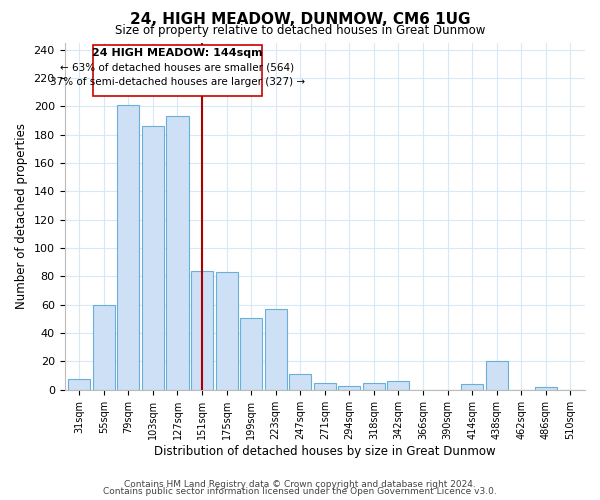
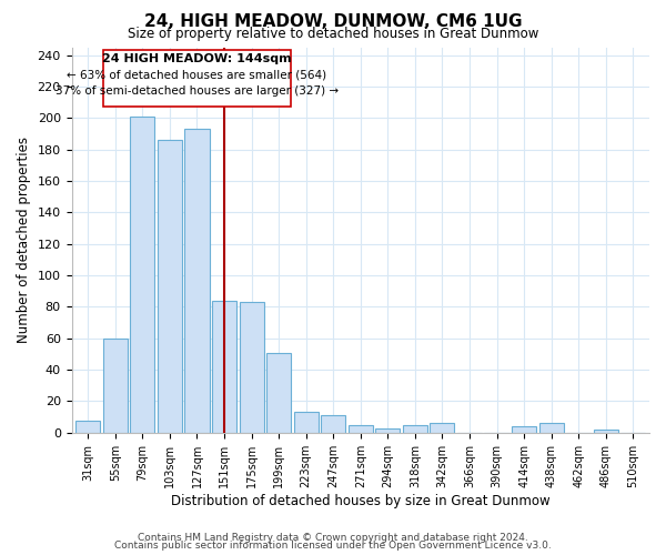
223sqm: 57 -> 13
438sqm: 20 -> 6
